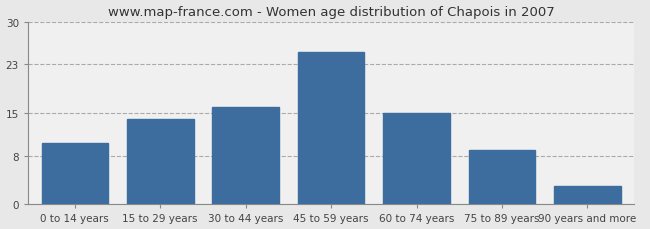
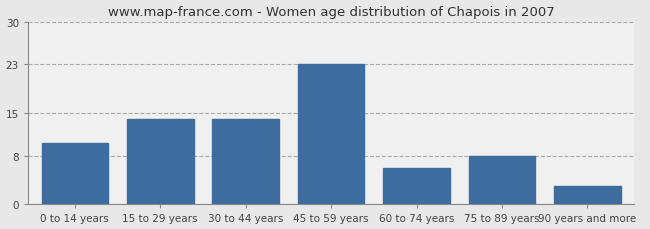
30 to 44 years: 16 -> 14
45 to 59 years: 25 -> 23
60 to 74 years: 15 -> 6
75 to 89 years: 9 -> 8
